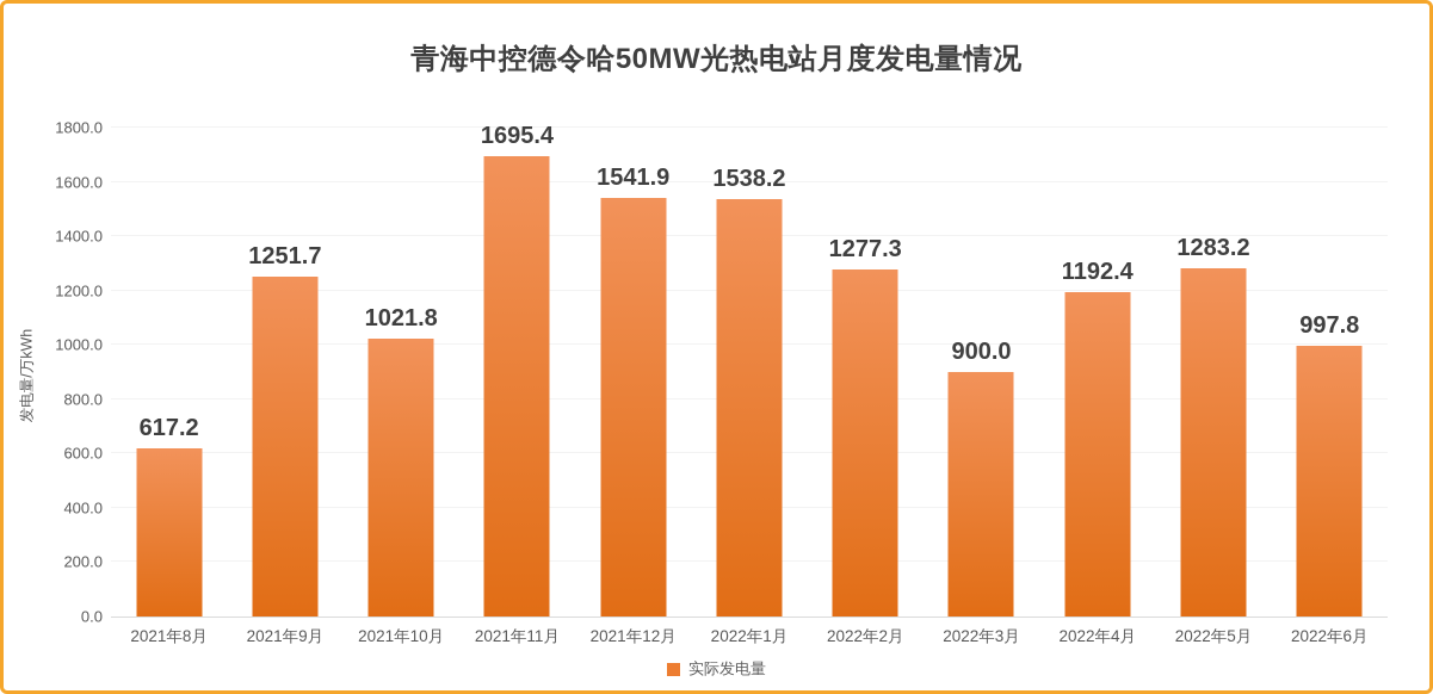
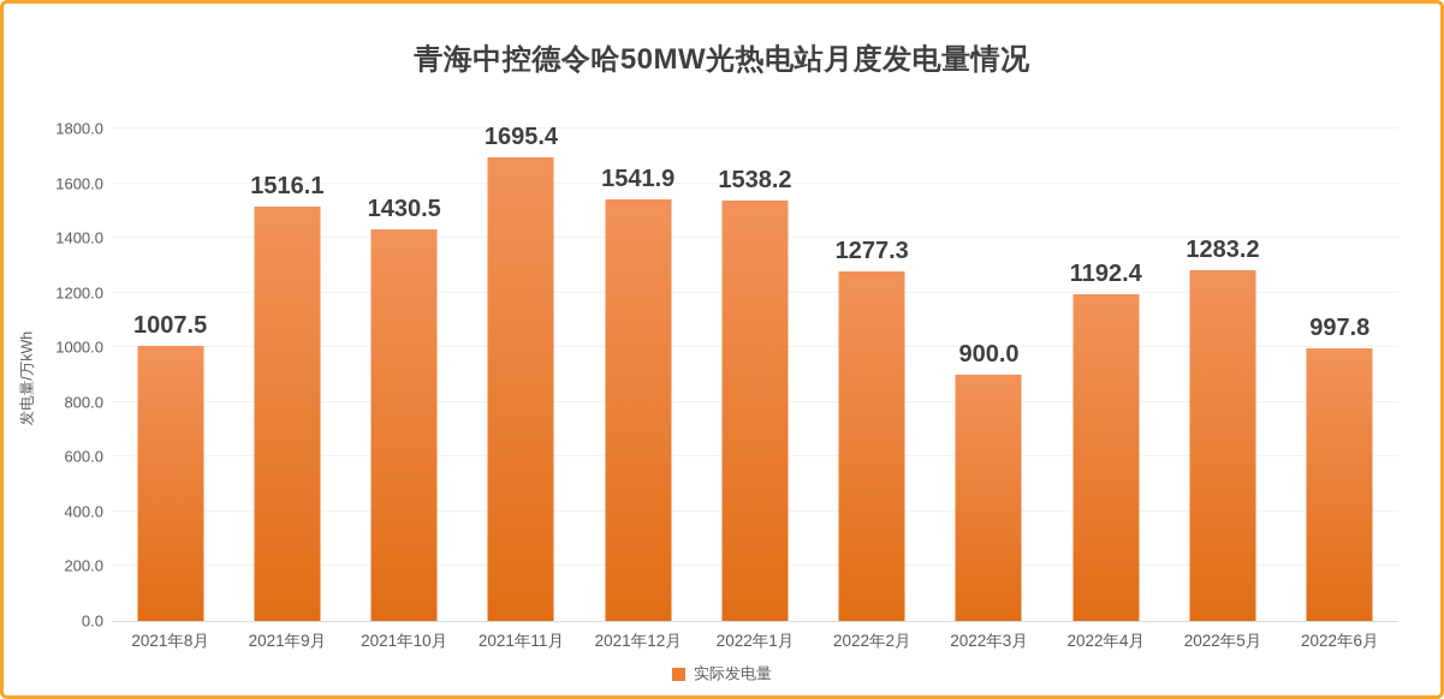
2021年8月: 617.2 -> 1007.5
2021年9月: 1251.7 -> 1516.1
2021年10月: 1021.8 -> 1430.5
